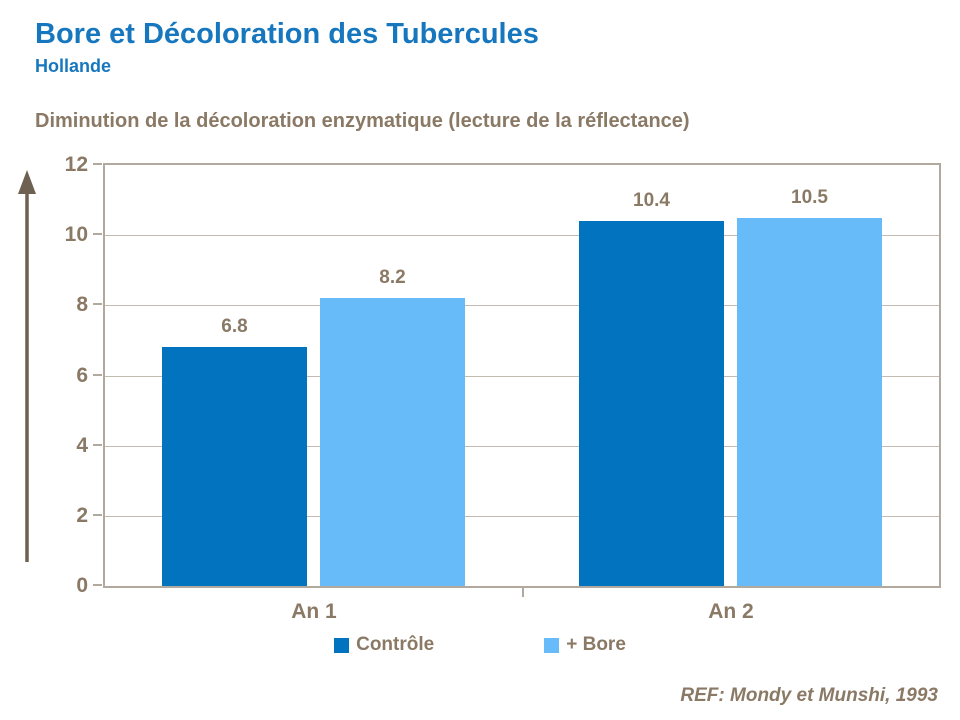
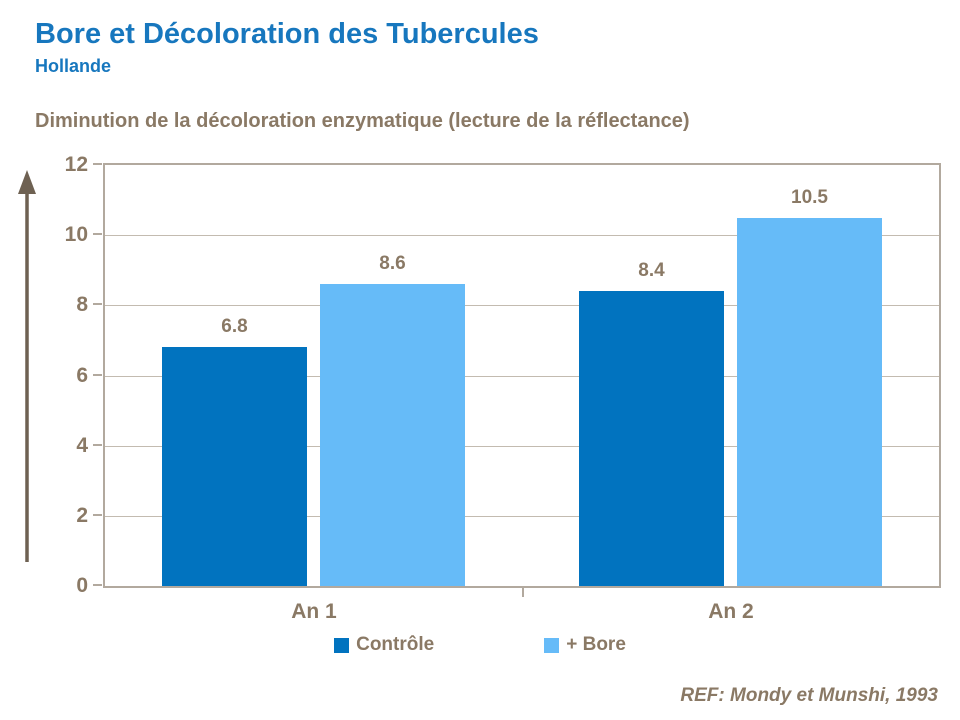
+ Bore/An 1: 8.2 -> 8.6
Contrôle/An 2: 10.4 -> 8.4
